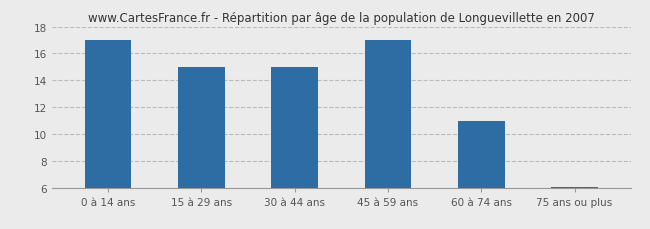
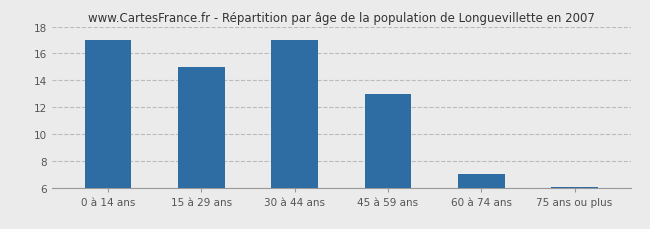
30 à 44 ans: 15.0 -> 17.0
45 à 59 ans: 17.0 -> 13.0
60 à 74 ans: 11.0 -> 7.0
